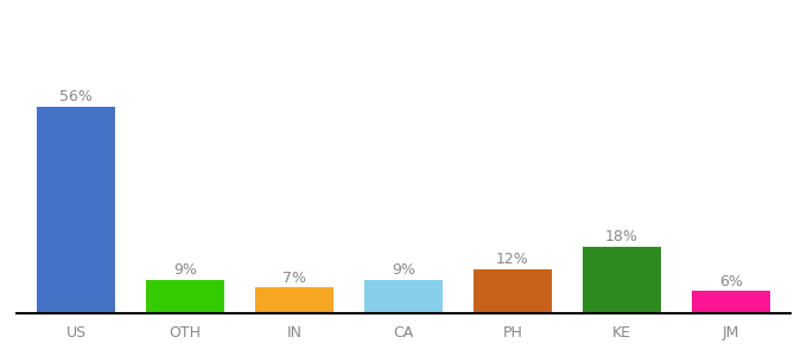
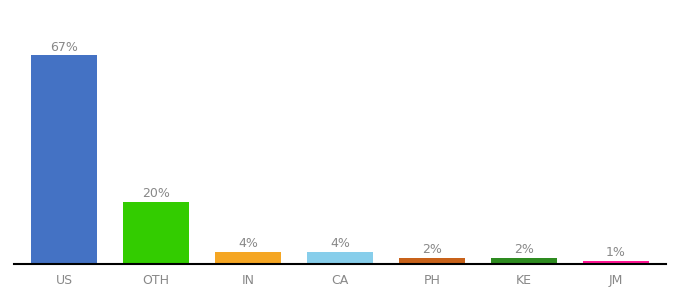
US: 56% -> 67%
OTH: 9% -> 20%
IN: 7% -> 4%
CA: 9% -> 4%
PH: 12% -> 2%
KE: 18% -> 2%
JM: 6% -> 1%
